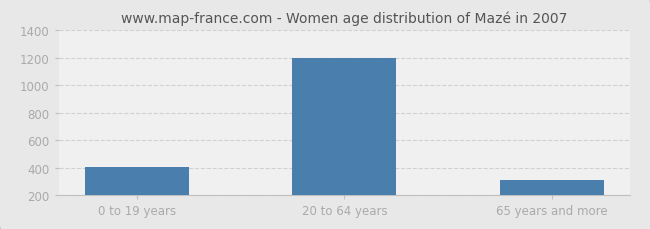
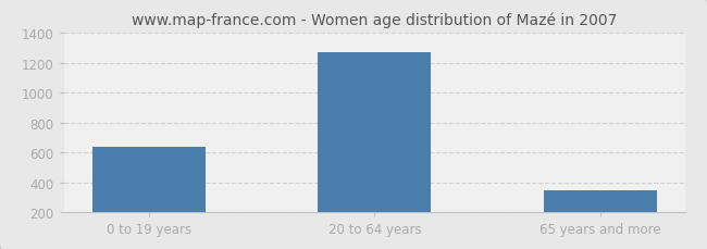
0 to 19 years: 410 -> 640
20 to 64 years: 1200 -> 1270
65 years and more: 310 -> 350
